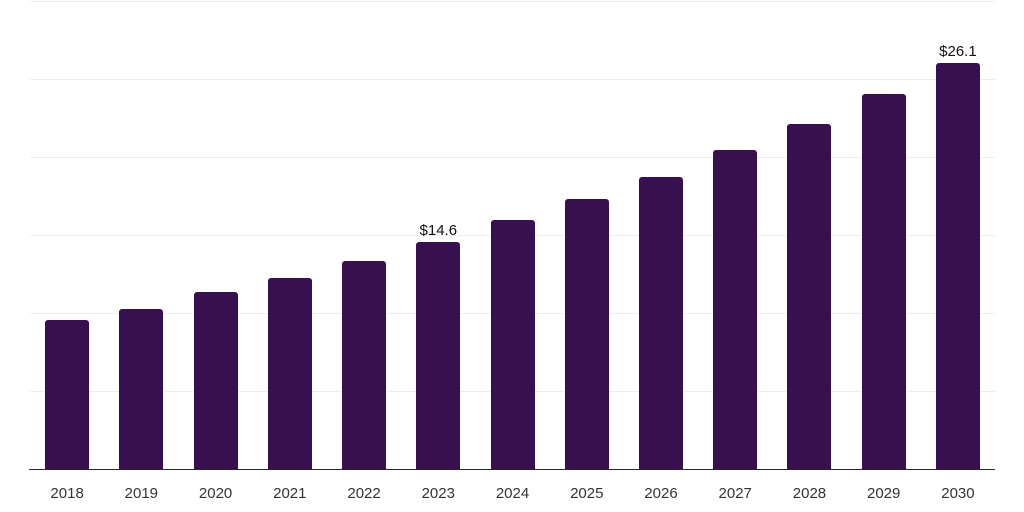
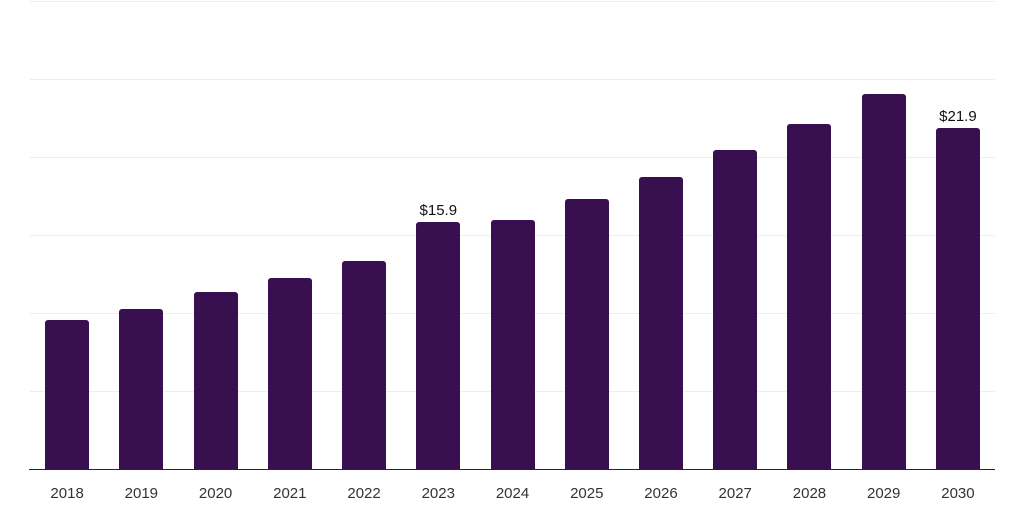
2023: $14.6 -> $15.9
2030: $26.1 -> $21.9
